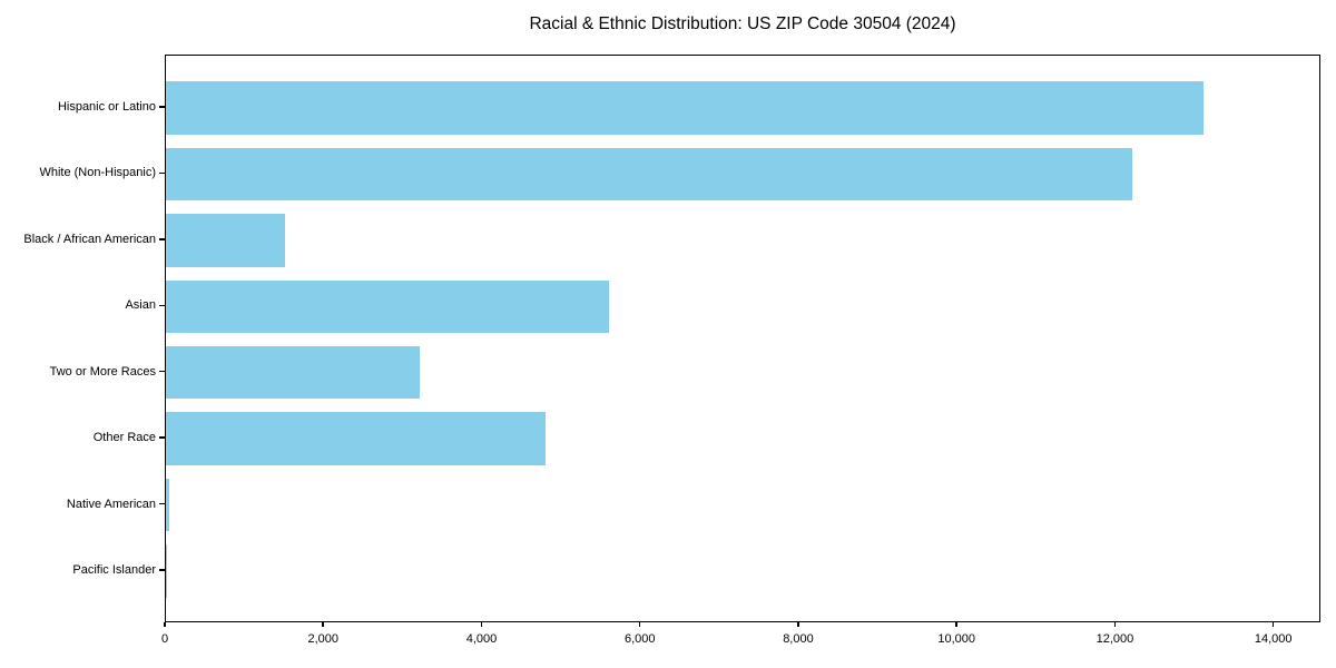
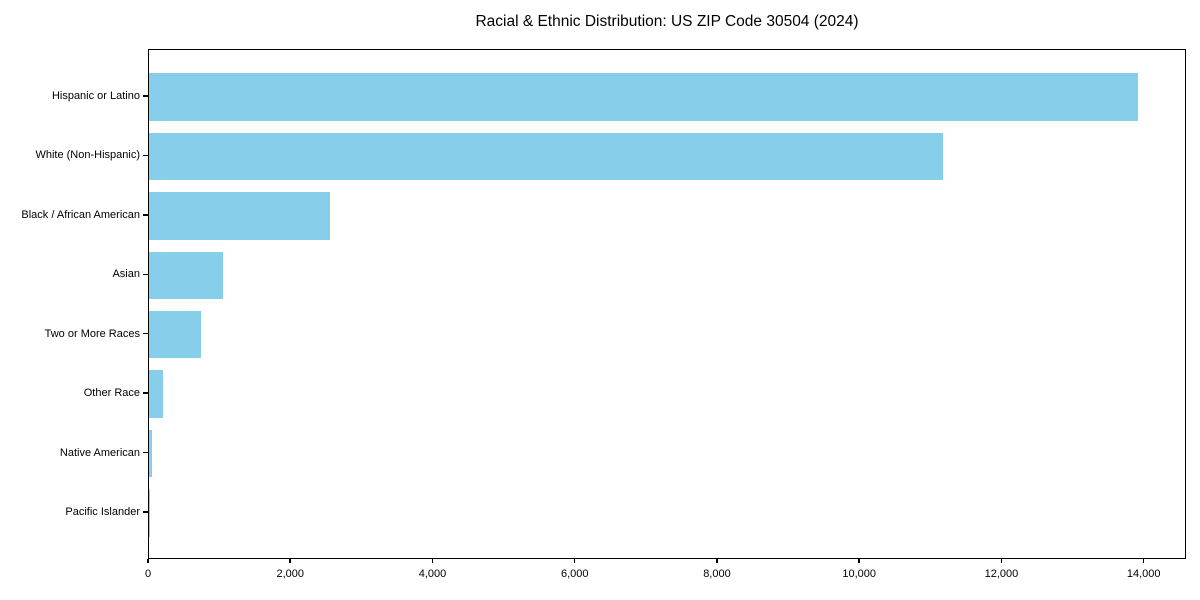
Hispanic or Latino: 13100 -> 13900
White (Non-Hispanic): 12200 -> 11200
Black / African American: 1500 -> 2500
Asian: 5600 -> 1000
Two or More Races: 3200 -> 700
Other Race: 4800 -> 200
